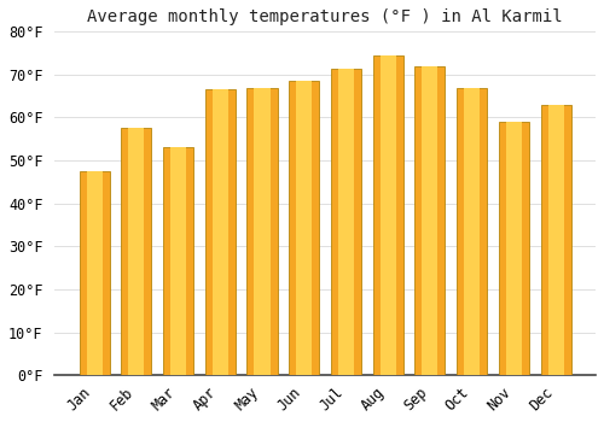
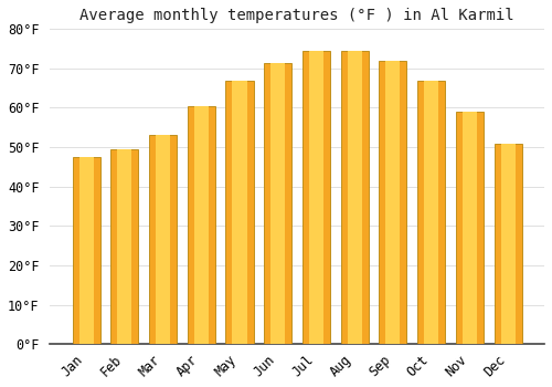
Feb: 57.5°F -> 49.5°F
Apr: 66.5°F -> 60.5°F
Jun: 68.5°F -> 71.5°F
Jul: 71.5°F -> 74.5°F
Dec: 63.0°F -> 51.0°F
